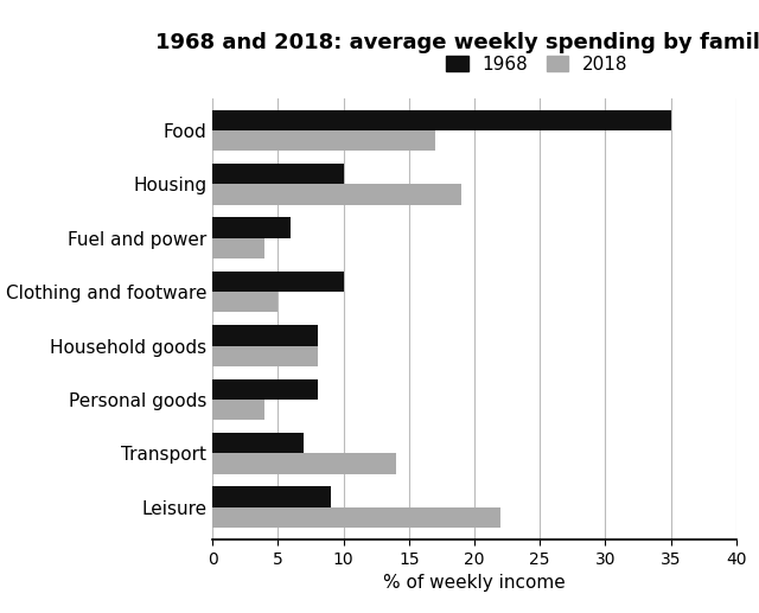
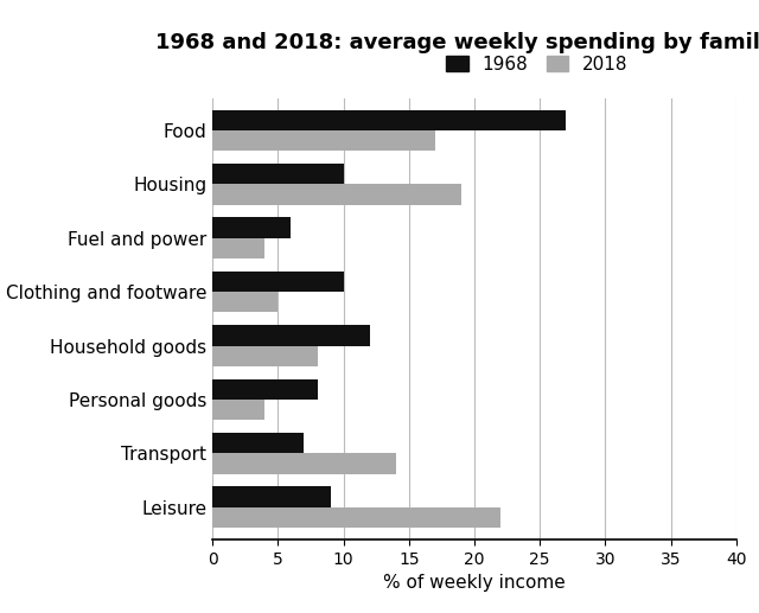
1968/Food: 35 -> 27
1968/Household goods: 8 -> 12
